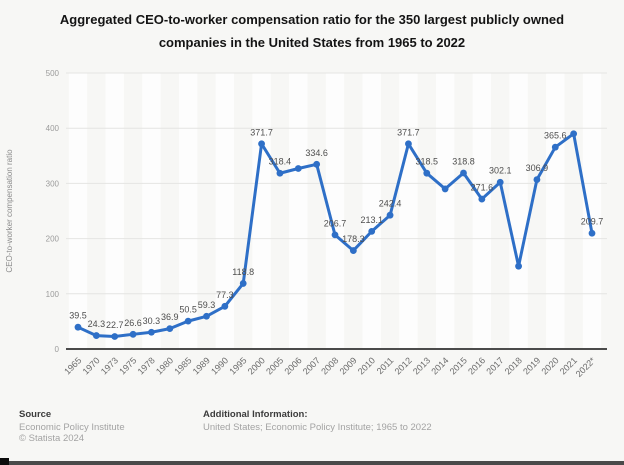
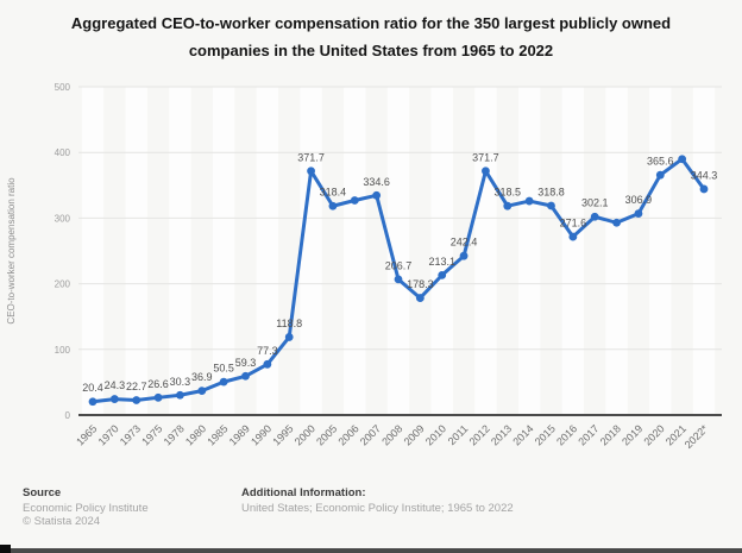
1965: 39.5 -> 20.4
2014: 290 -> 330
2018: 150 -> 290
2022*: 209.7 -> 344.3
